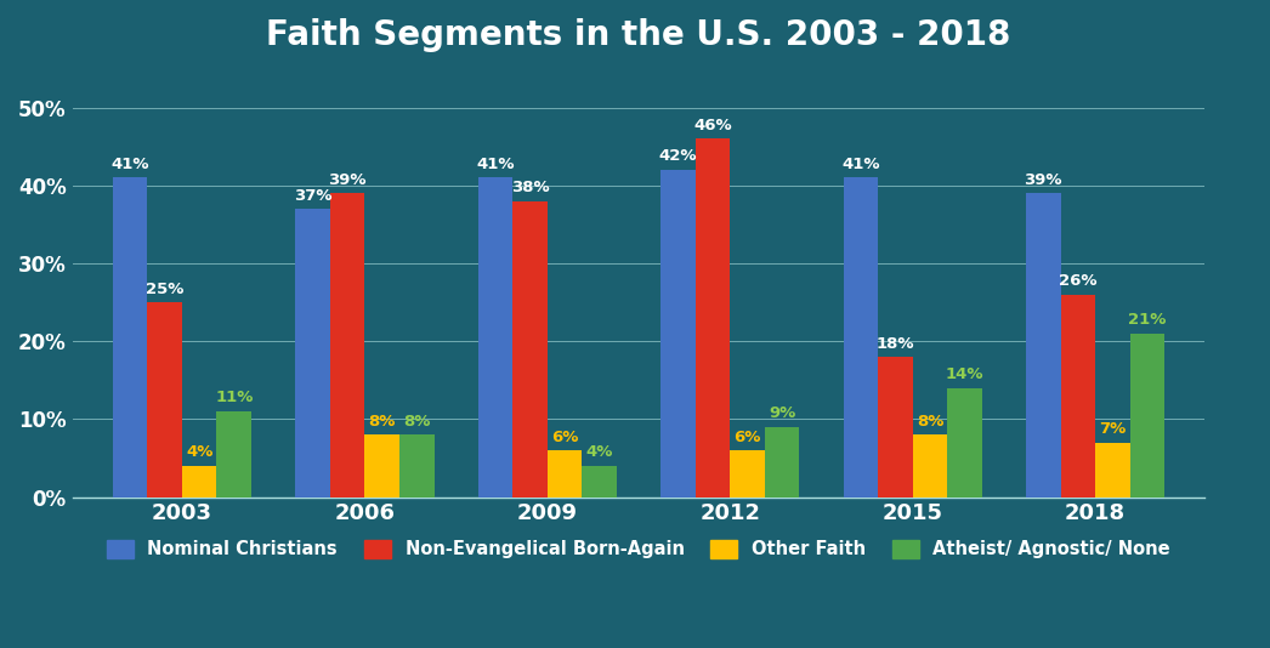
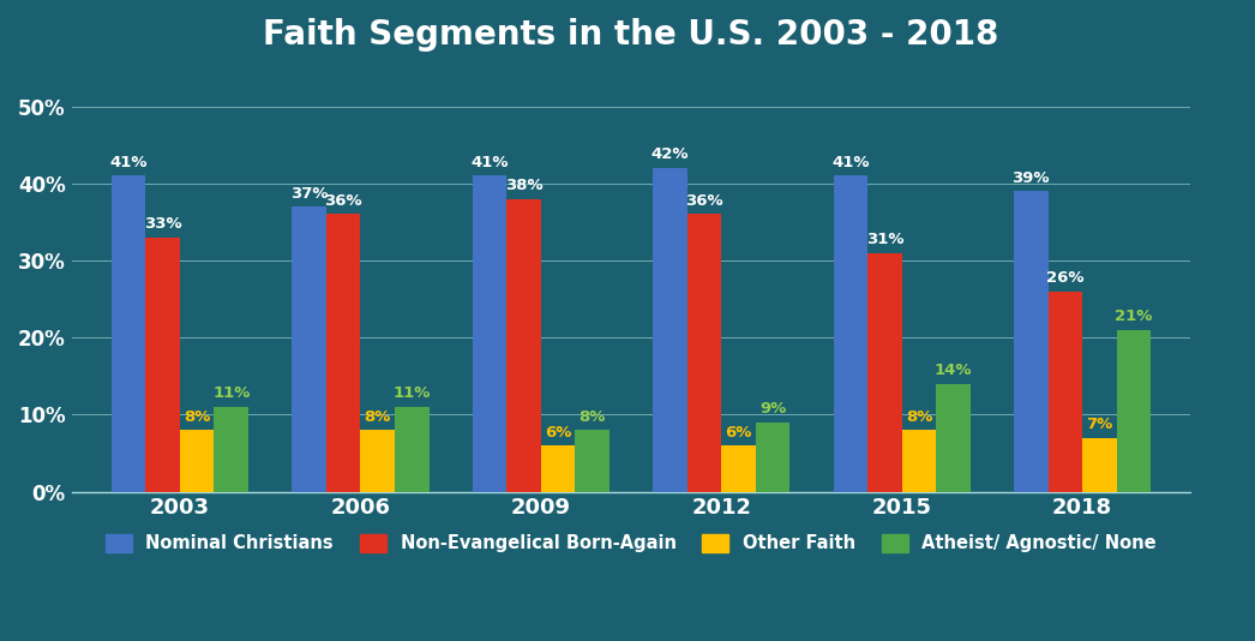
Non-Evangelical Born-Again/2003: 25% -> 33%
Other Faith/2003: 4% -> 8%
Non-Evangelical Born-Again/2006: 39% -> 36%
Atheist/ Agnostic/ None/2006: 8% -> 11%
Atheist/ Agnostic/ None/2009: 4% -> 8%
Non-Evangelical Born-Again/2012: 46% -> 36%
Non-Evangelical Born-Again/2015: 18% -> 31%
